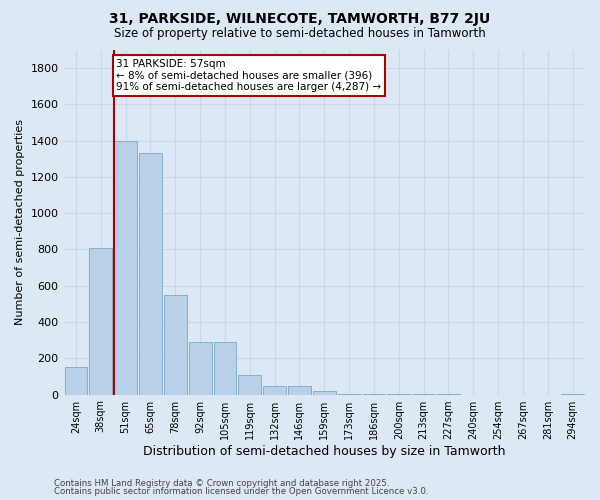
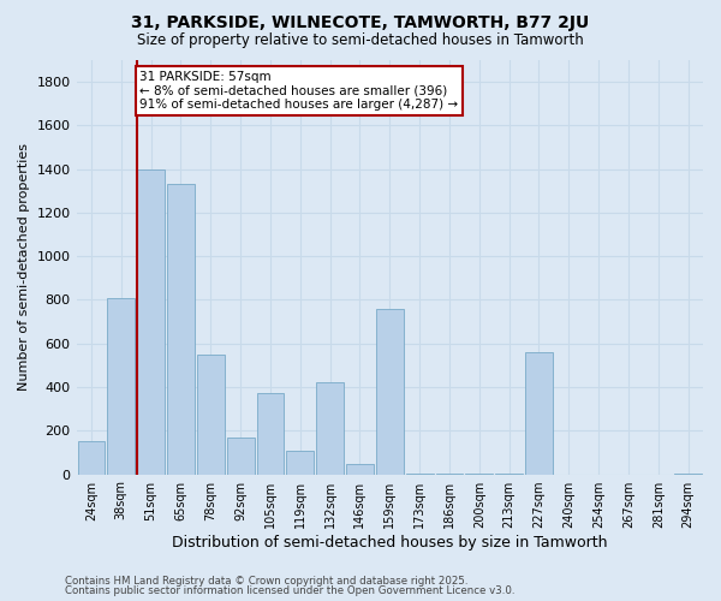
92sqm: 290 -> 170
105sqm: 290 -> 370
132sqm: 50 -> 420
159sqm: 20 -> 760
227sqm: 0 -> 560
